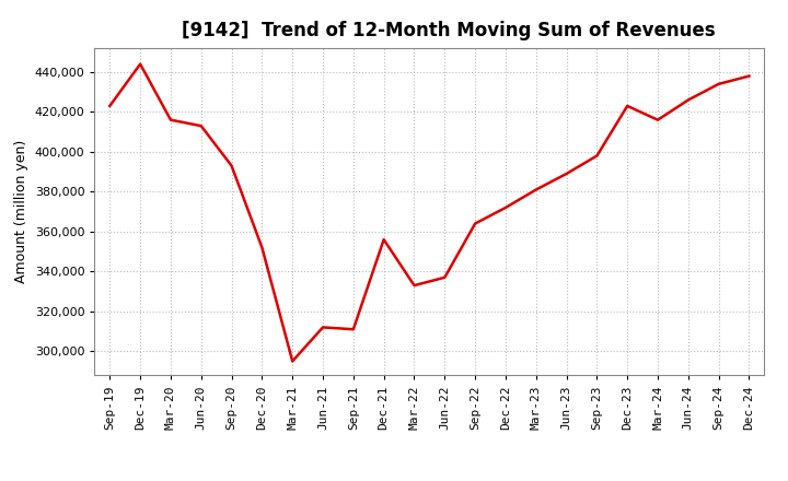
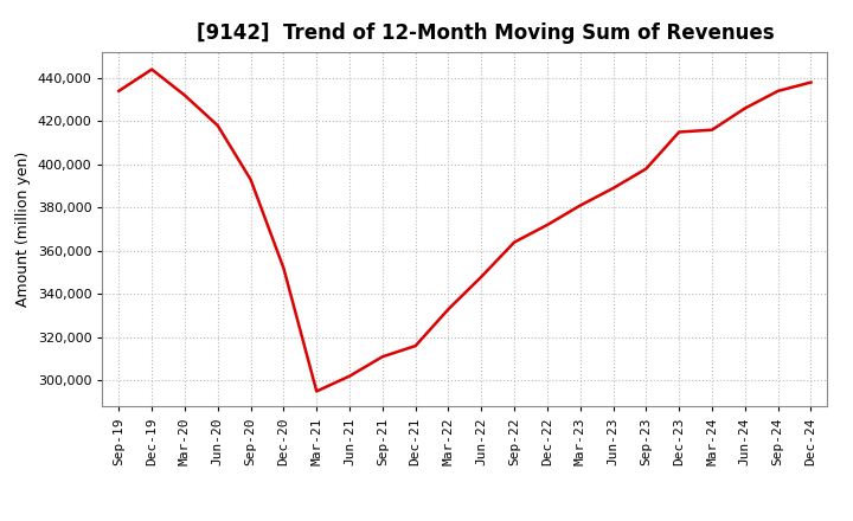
Sep-19: 423,000 -> 434,000
Mar-20: 416,000 -> 432,000
Jun-20: 413,000 -> 418,000
Jun-21: 312,000 -> 302,000
Dec-21: 356,000 -> 316,000
Jun-22: 337,000 -> 348,000
Dec-23: 423,000 -> 415,000
